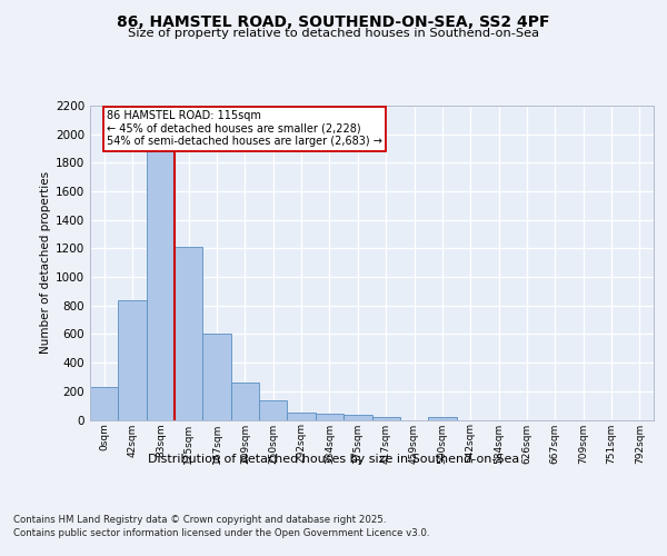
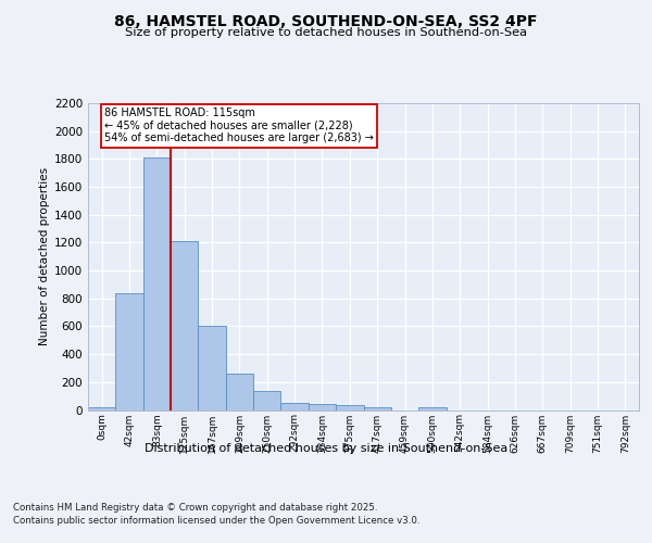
0sqm: 230 -> 20
83sqm: 1880 -> 1810
